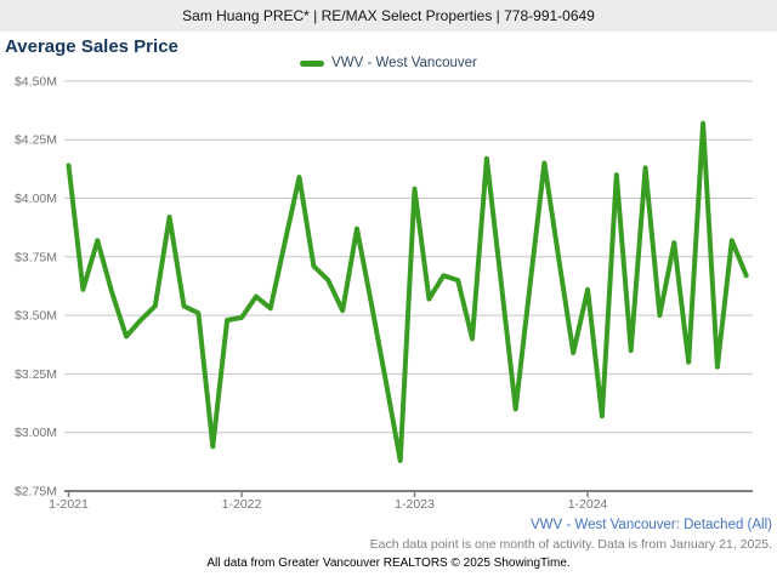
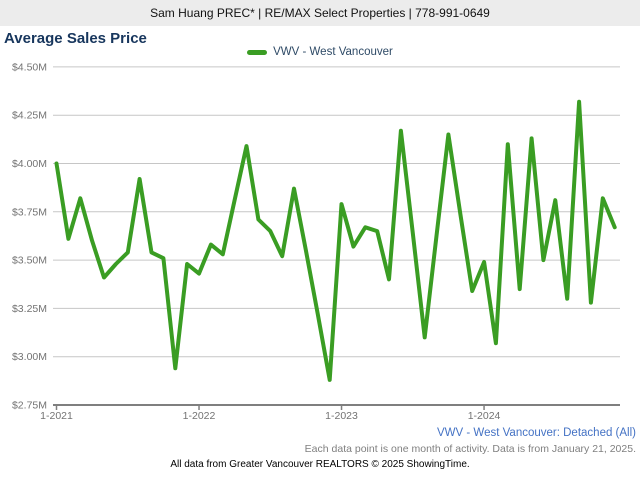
1-2021: $4.14M -> $4.00M
1-2022: $3.49M -> $3.43M
1-2023: $4.04M -> $3.79M
1-2024: $3.61M -> $3.49M
